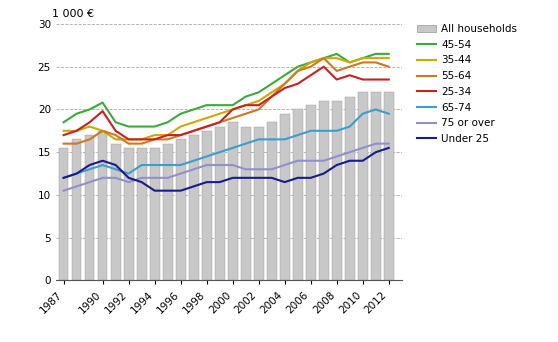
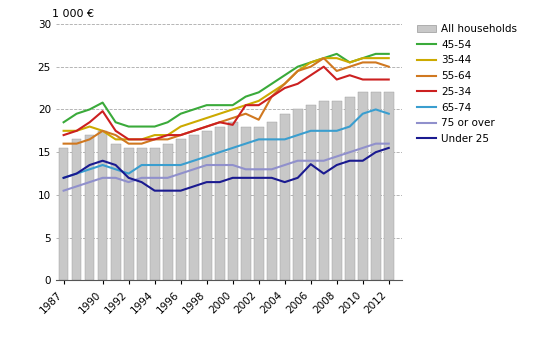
25-34/2000: 20.0 -> 18.2
55-64/2002: 20.0 -> 18.8
Under 25/2006: 12.0 -> 13.6
